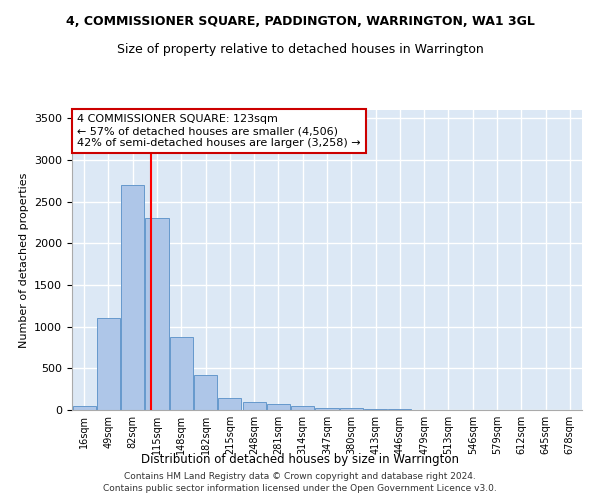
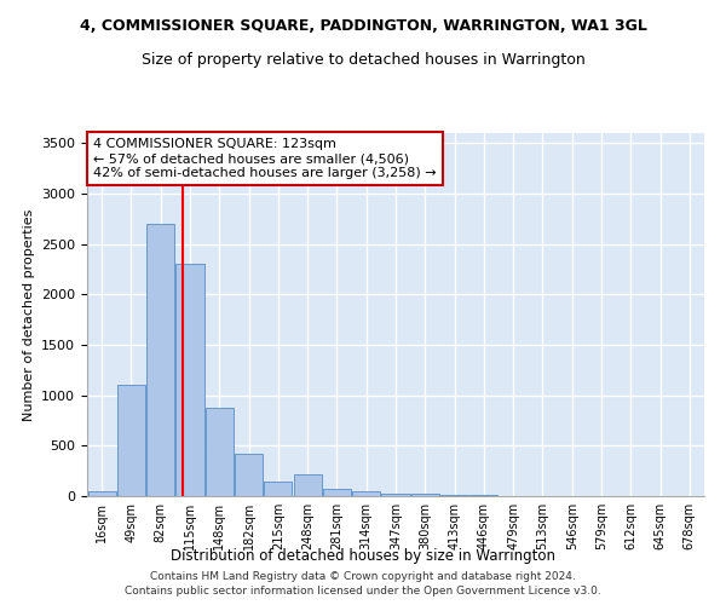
248sqm: 100 -> 220
